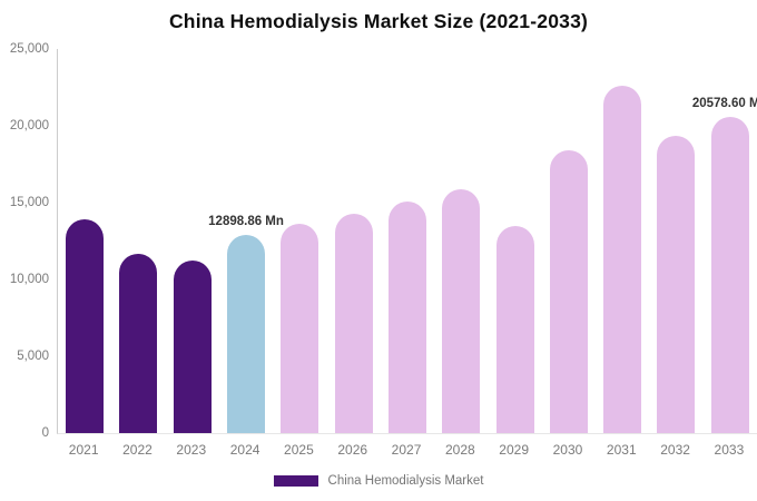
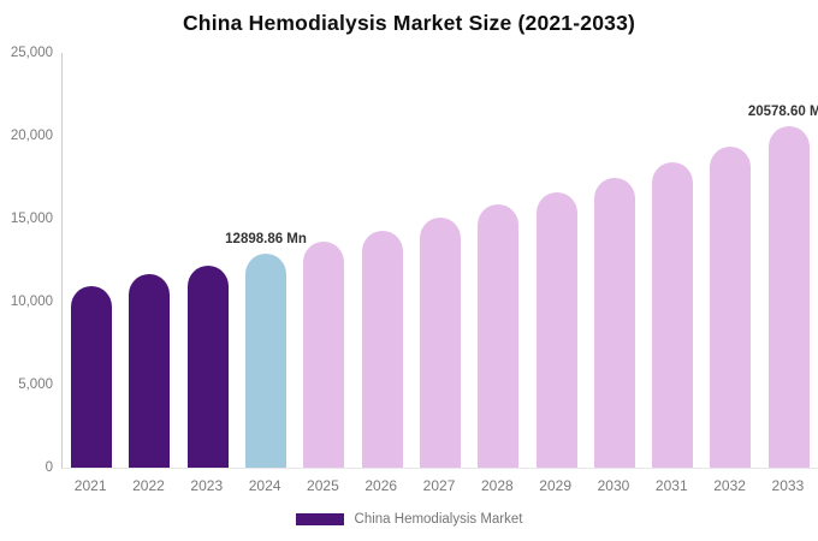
2021: 13900 -> 10900
2023: 11200 -> 12200
2029: 13500 -> 16600
2030: 18400 -> 17400
2031: 22600 -> 18400
